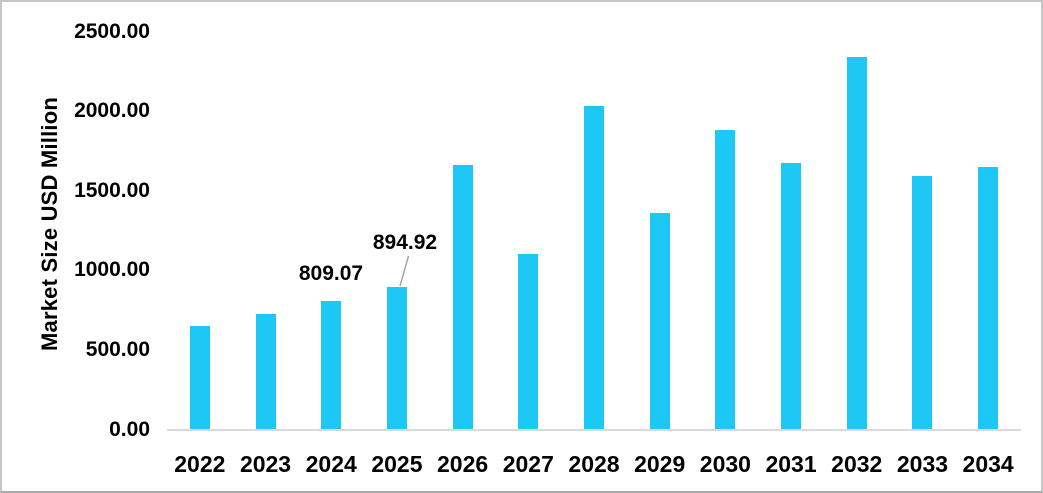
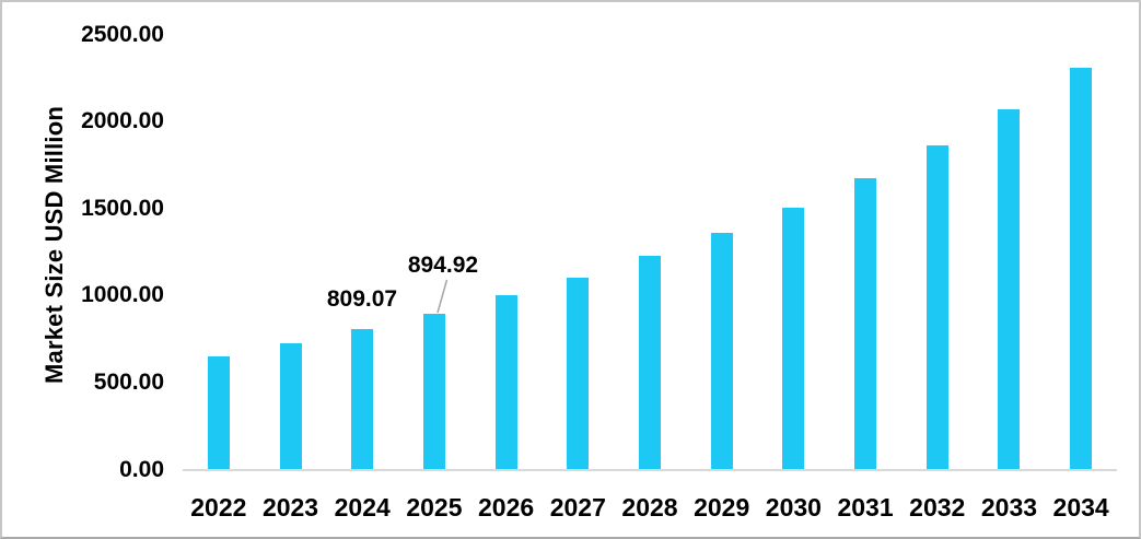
2026: 1660 -> 1000
2028: 2030 -> 1230
2030: 1880 -> 1500
2032: 2340 -> 1860
2033: 1590 -> 2070
2034: 1650 -> 2310
